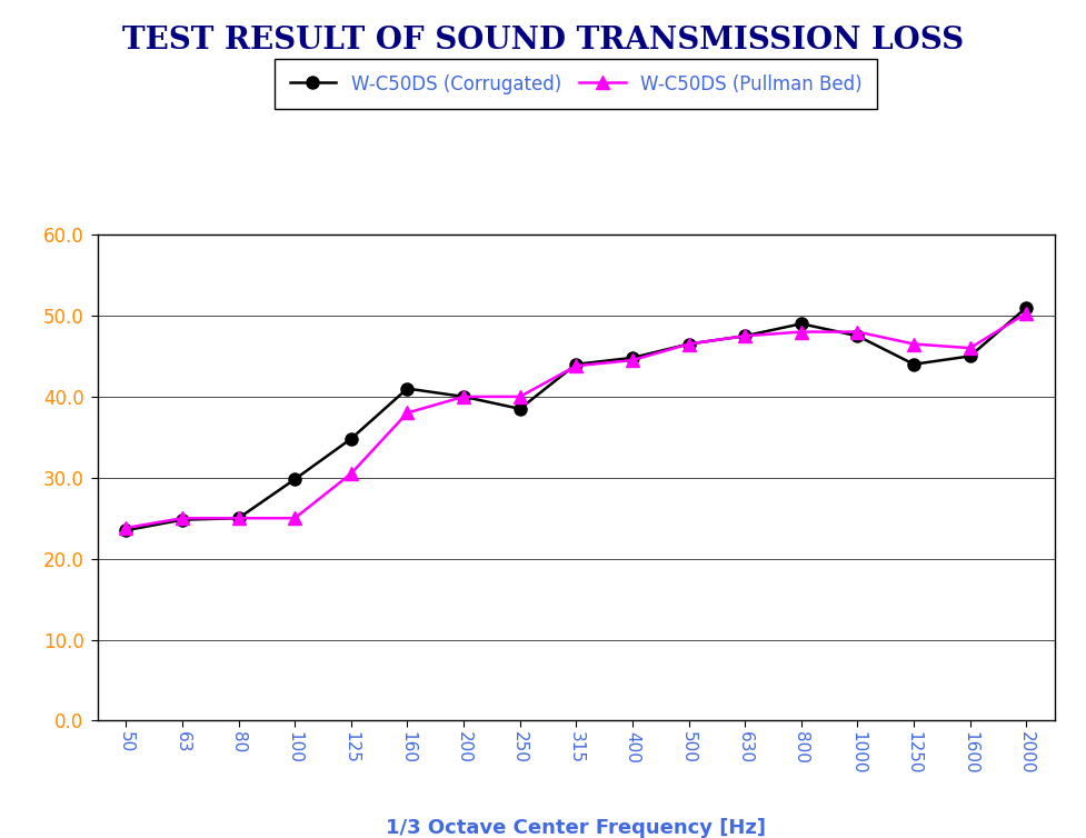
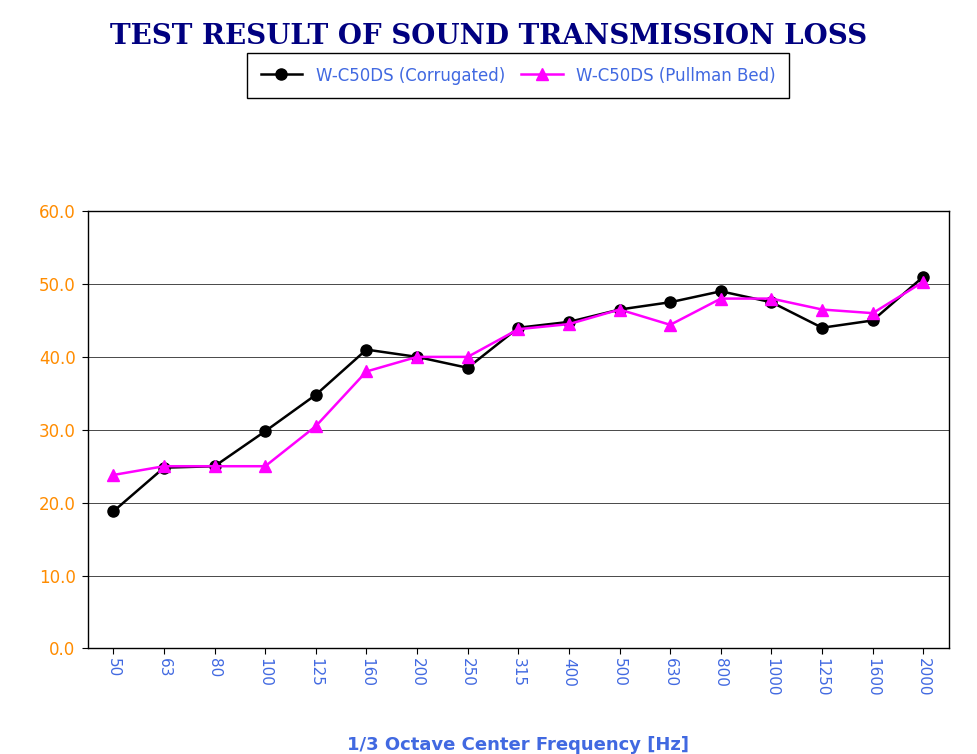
W-C50DS (Corrugated)/50: 23.5 -> 18.8
W-C50DS (Pullman Bed)/630: 47.5 -> 44.4
